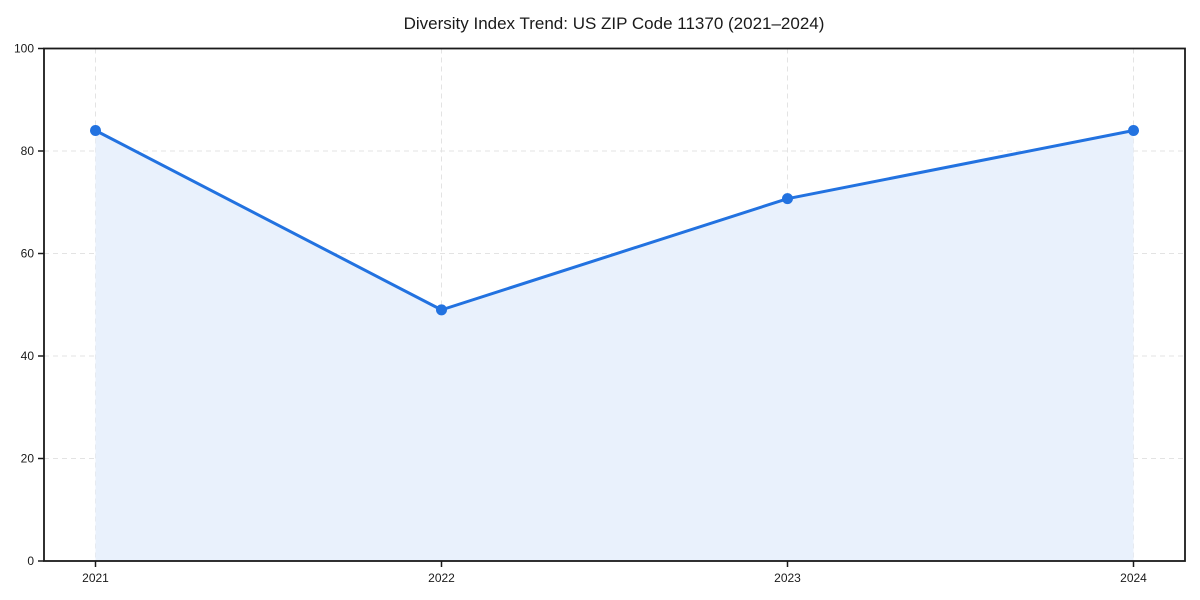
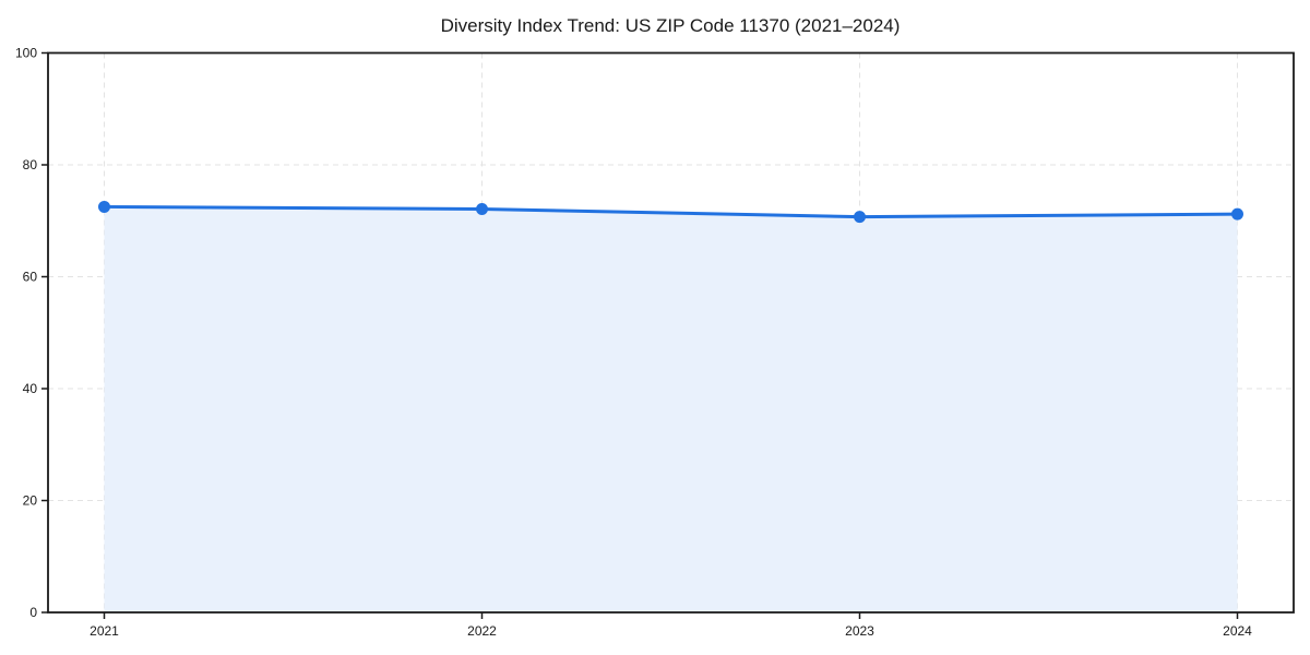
2021: 84 -> 72
2022: 49 -> 72
2024: 84 -> 71
